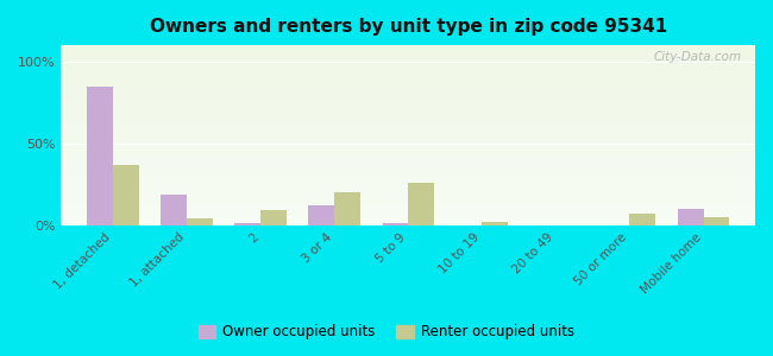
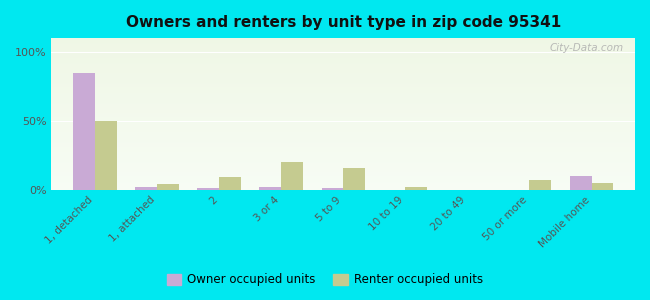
Renter occupied units/1, detached: 37% -> 50%
Owner occupied units/1, attached: 19% -> 2%
Owner occupied units/3 or 4: 12% -> 2%
Renter occupied units/5 to 9: 26% -> 16%
